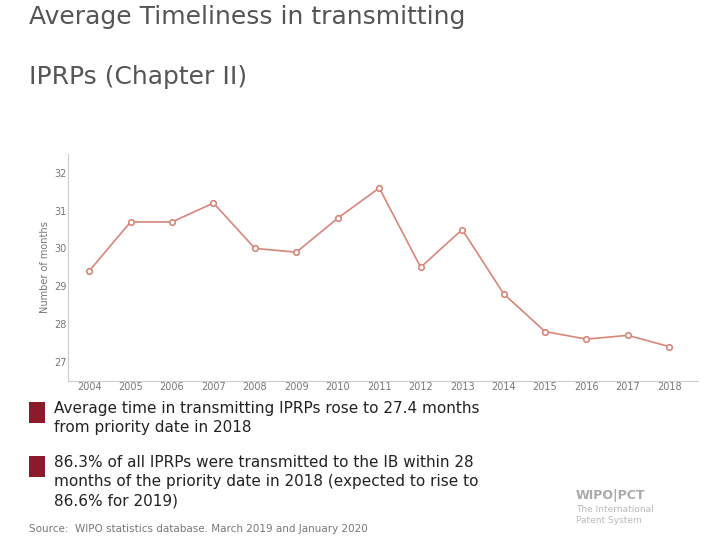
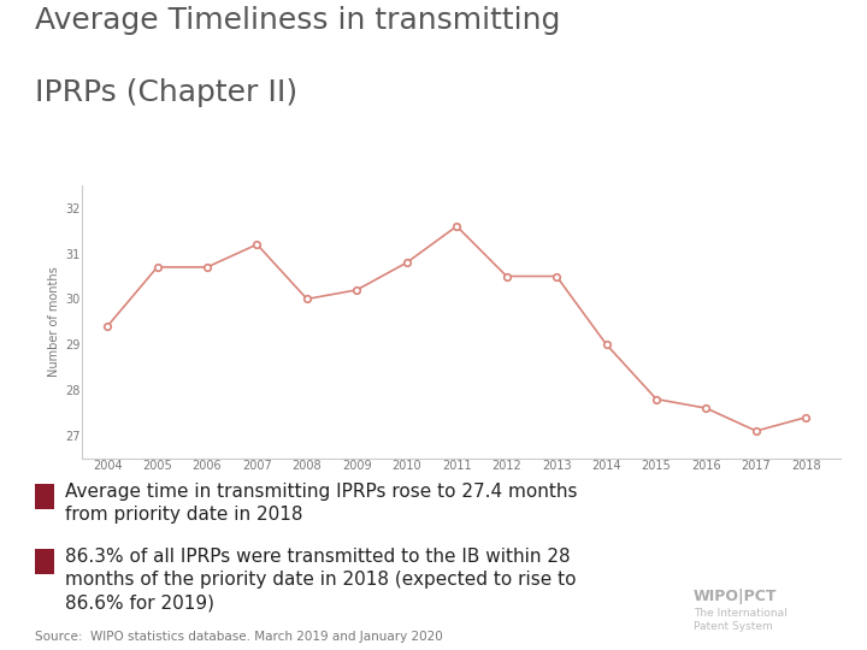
2009: 29.9 -> 30.2
2012: 29.5 -> 30.5
2014: 28.8 -> 29.0
2017: 27.7 -> 27.1
